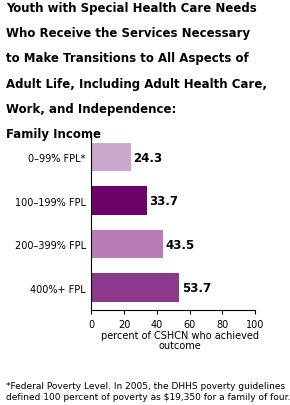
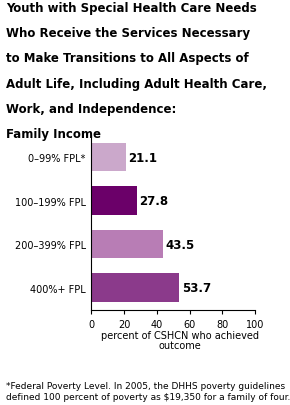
0–99% FPL*: 24.3 -> 21.1
100–199% FPL: 33.7 -> 27.8
